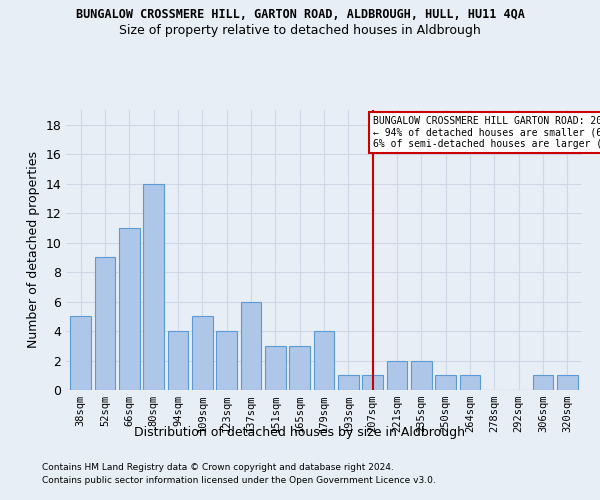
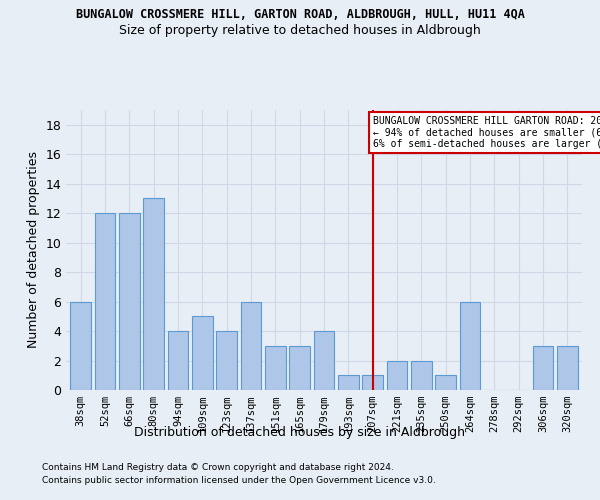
38sqm: 5 -> 6
52sqm: 9 -> 12
66sqm: 11 -> 12
80sqm: 14 -> 13
264sqm: 1 -> 6
306sqm: 1 -> 3
320sqm: 1 -> 3
